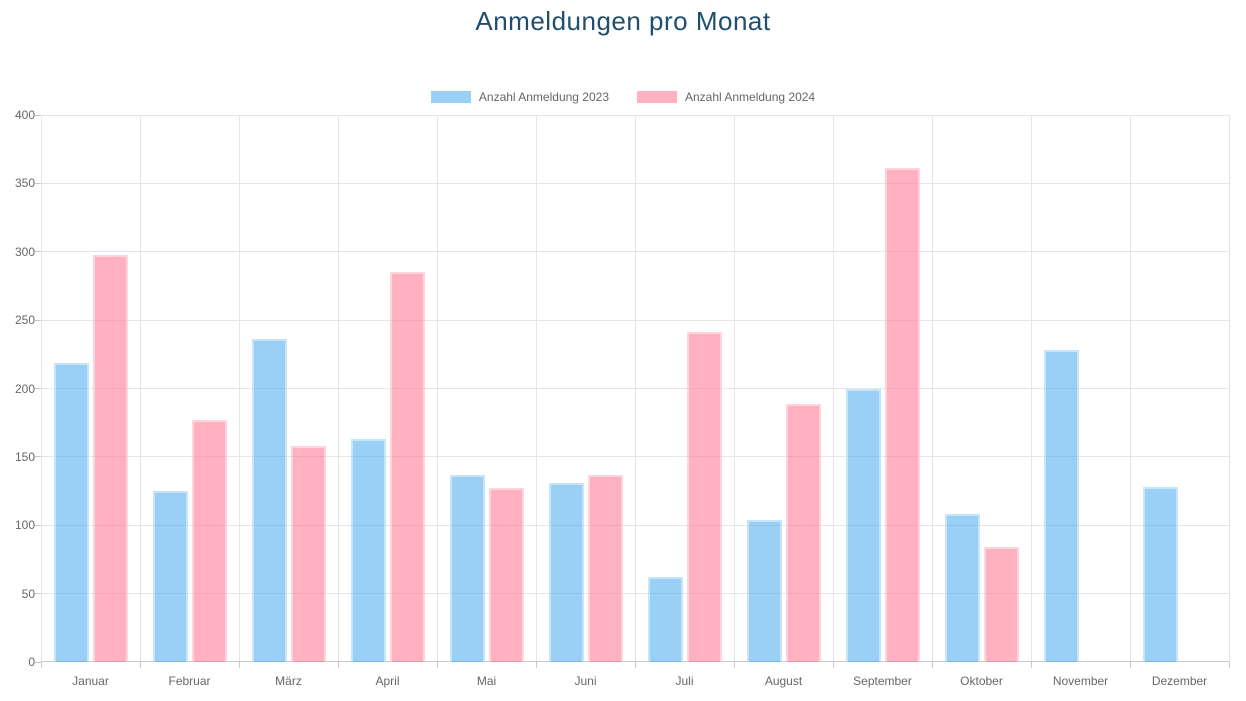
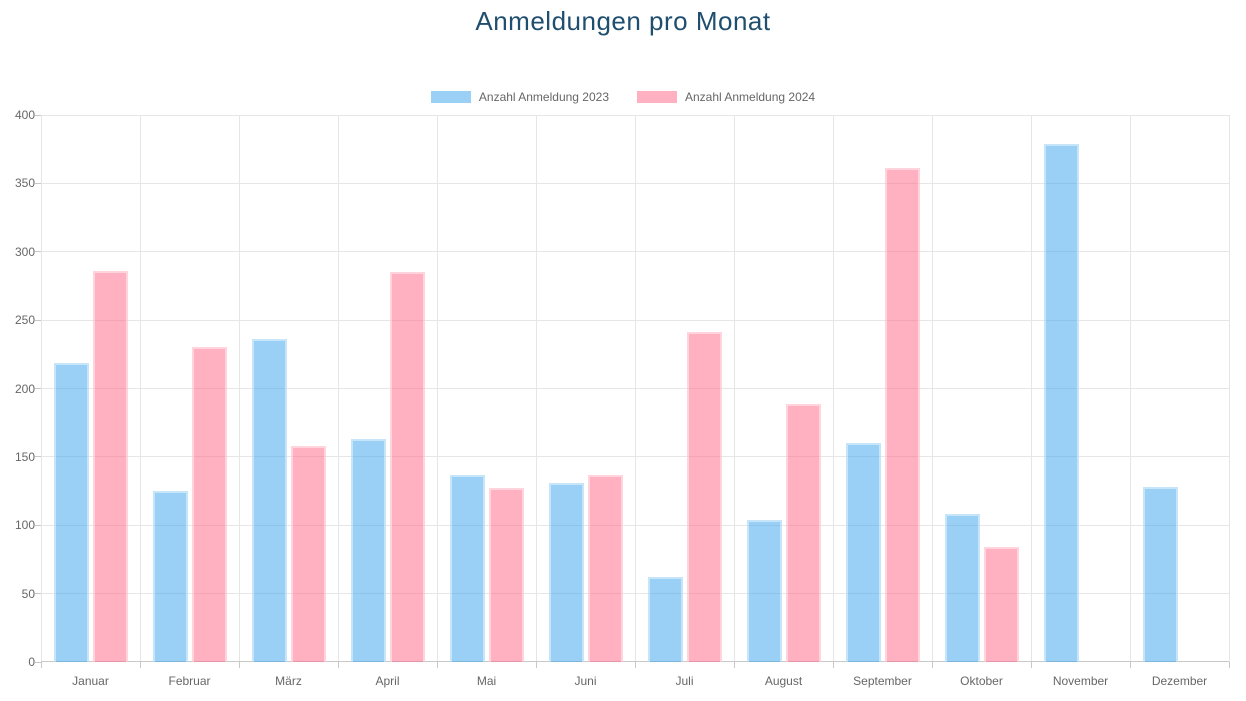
Anzahl Anmeldung 2024/Januar: 298 -> 286
Anzahl Anmeldung 2024/Februar: 177 -> 230
Anzahl Anmeldung 2023/September: 200 -> 160
Anzahl Anmeldung 2023/November: 228 -> 379
